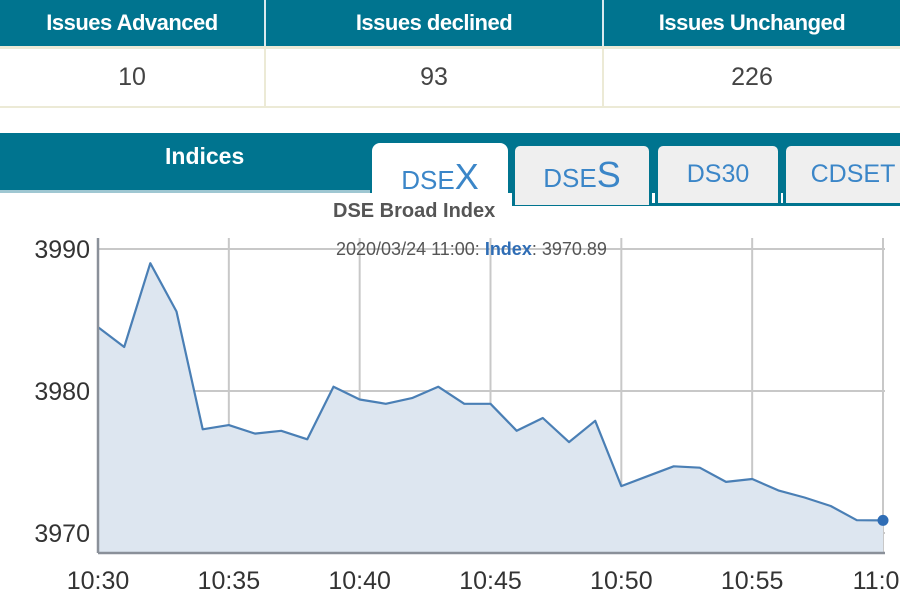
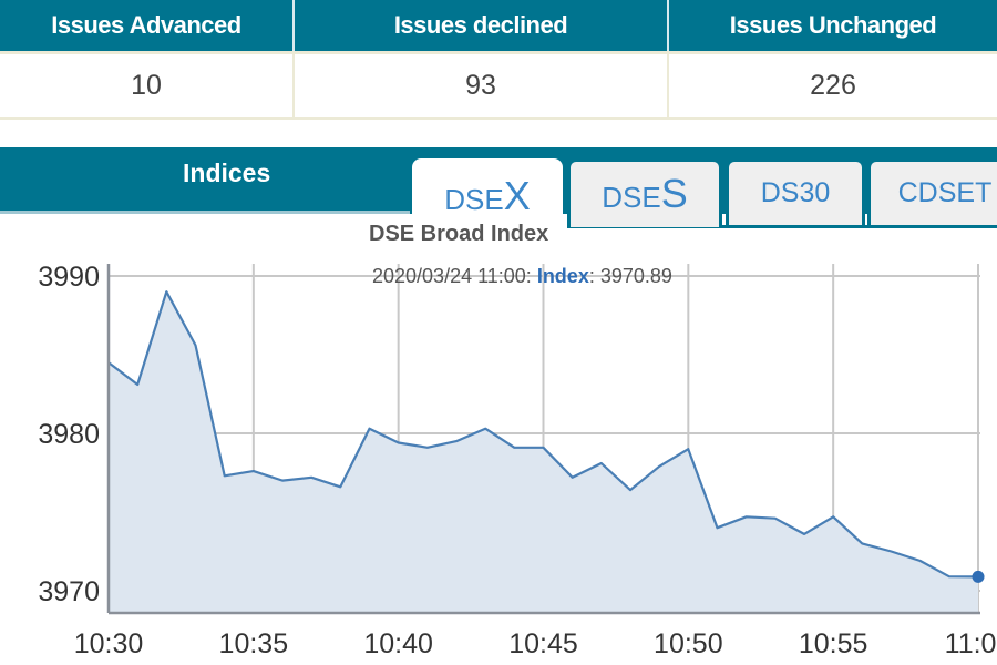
10:50: 3973.3 -> 3979.0
10:55: 3973.8 -> 3974.7
